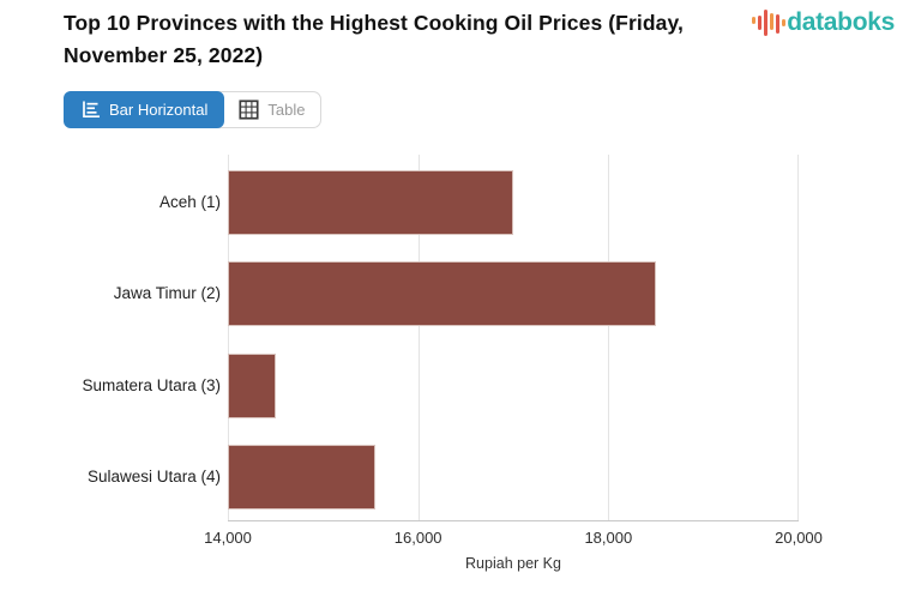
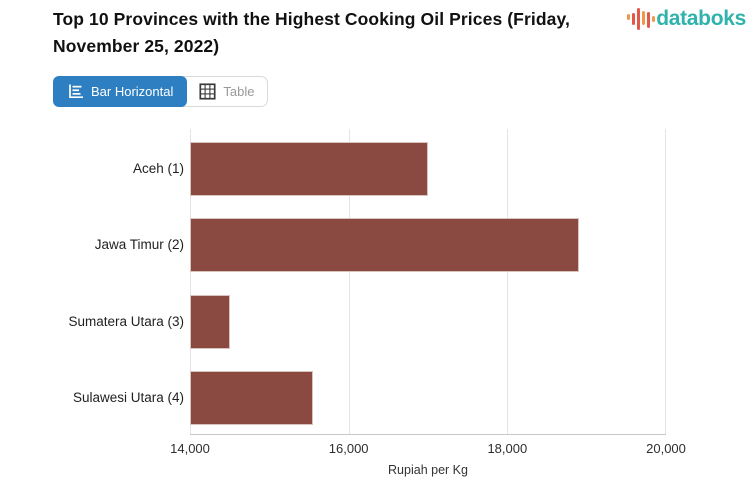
Jawa Timur (2): 18500 -> 18900
